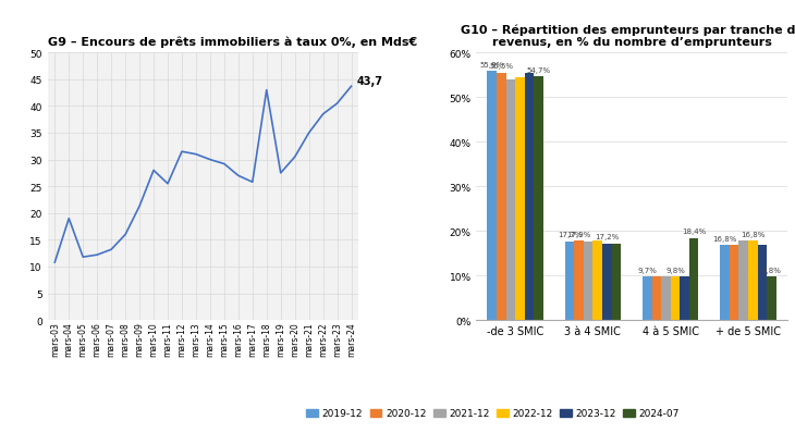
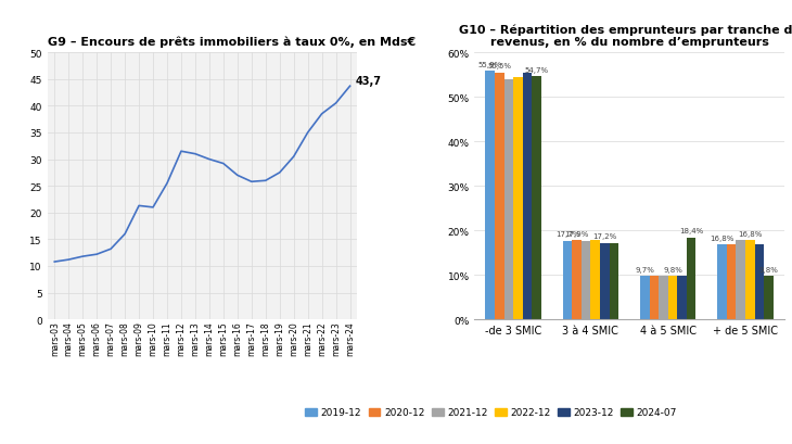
G9 – Encours de prêts immobiliers à taux 0%, en Mds€/mars-04: 19.0 -> 11.2
G9 – Encours de prêts immobiliers à taux 0%, en Mds€/mars-10: 28.0 -> 21.0
G9 – Encours de prêts immobiliers à taux 0%, en Mds€/mars-18: 43.0 -> 26.0
